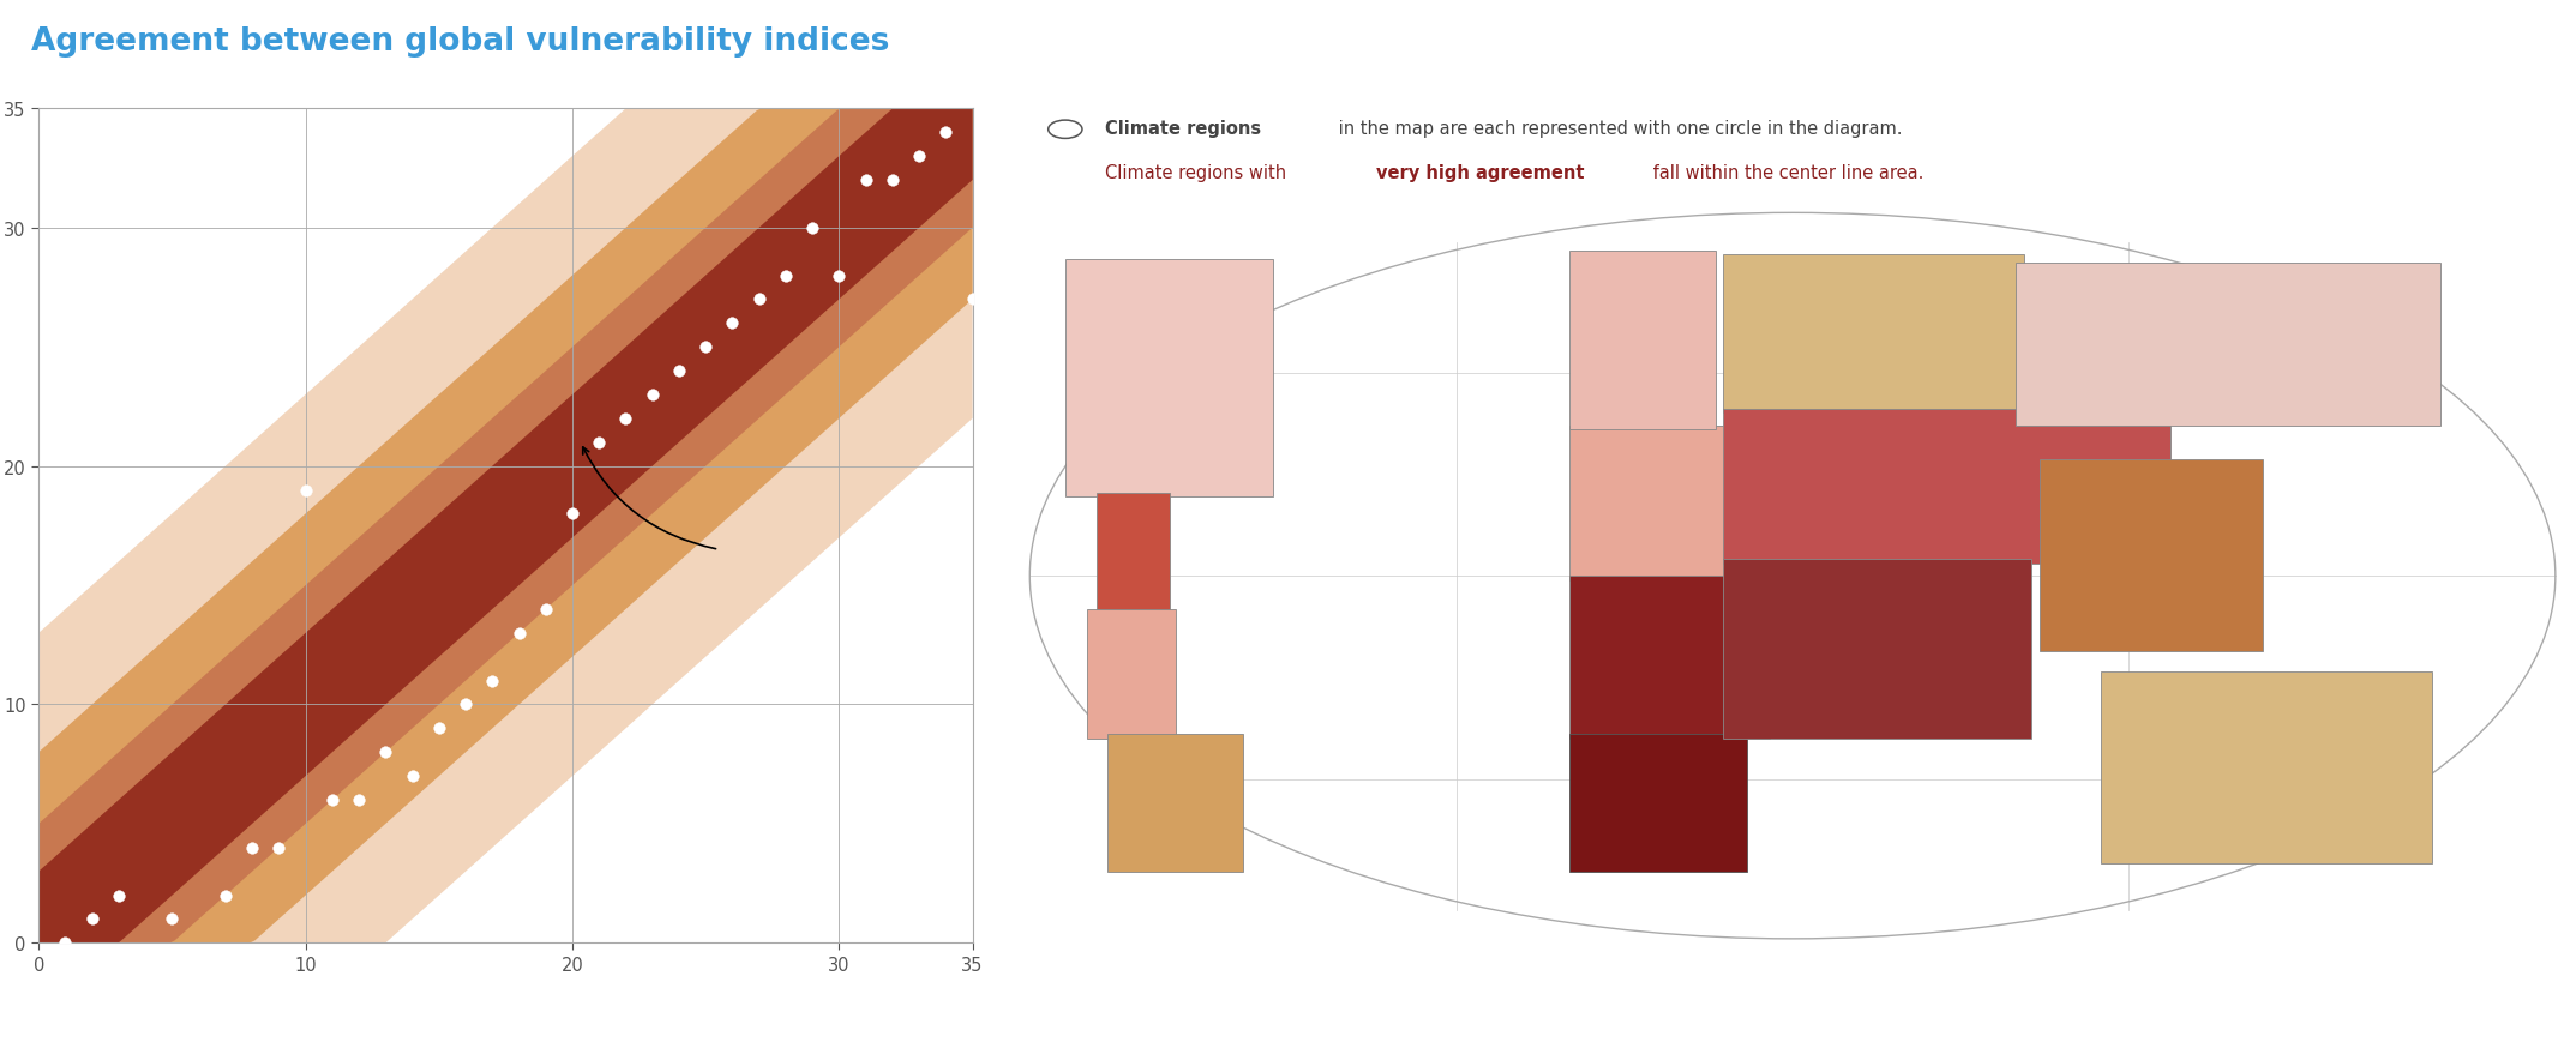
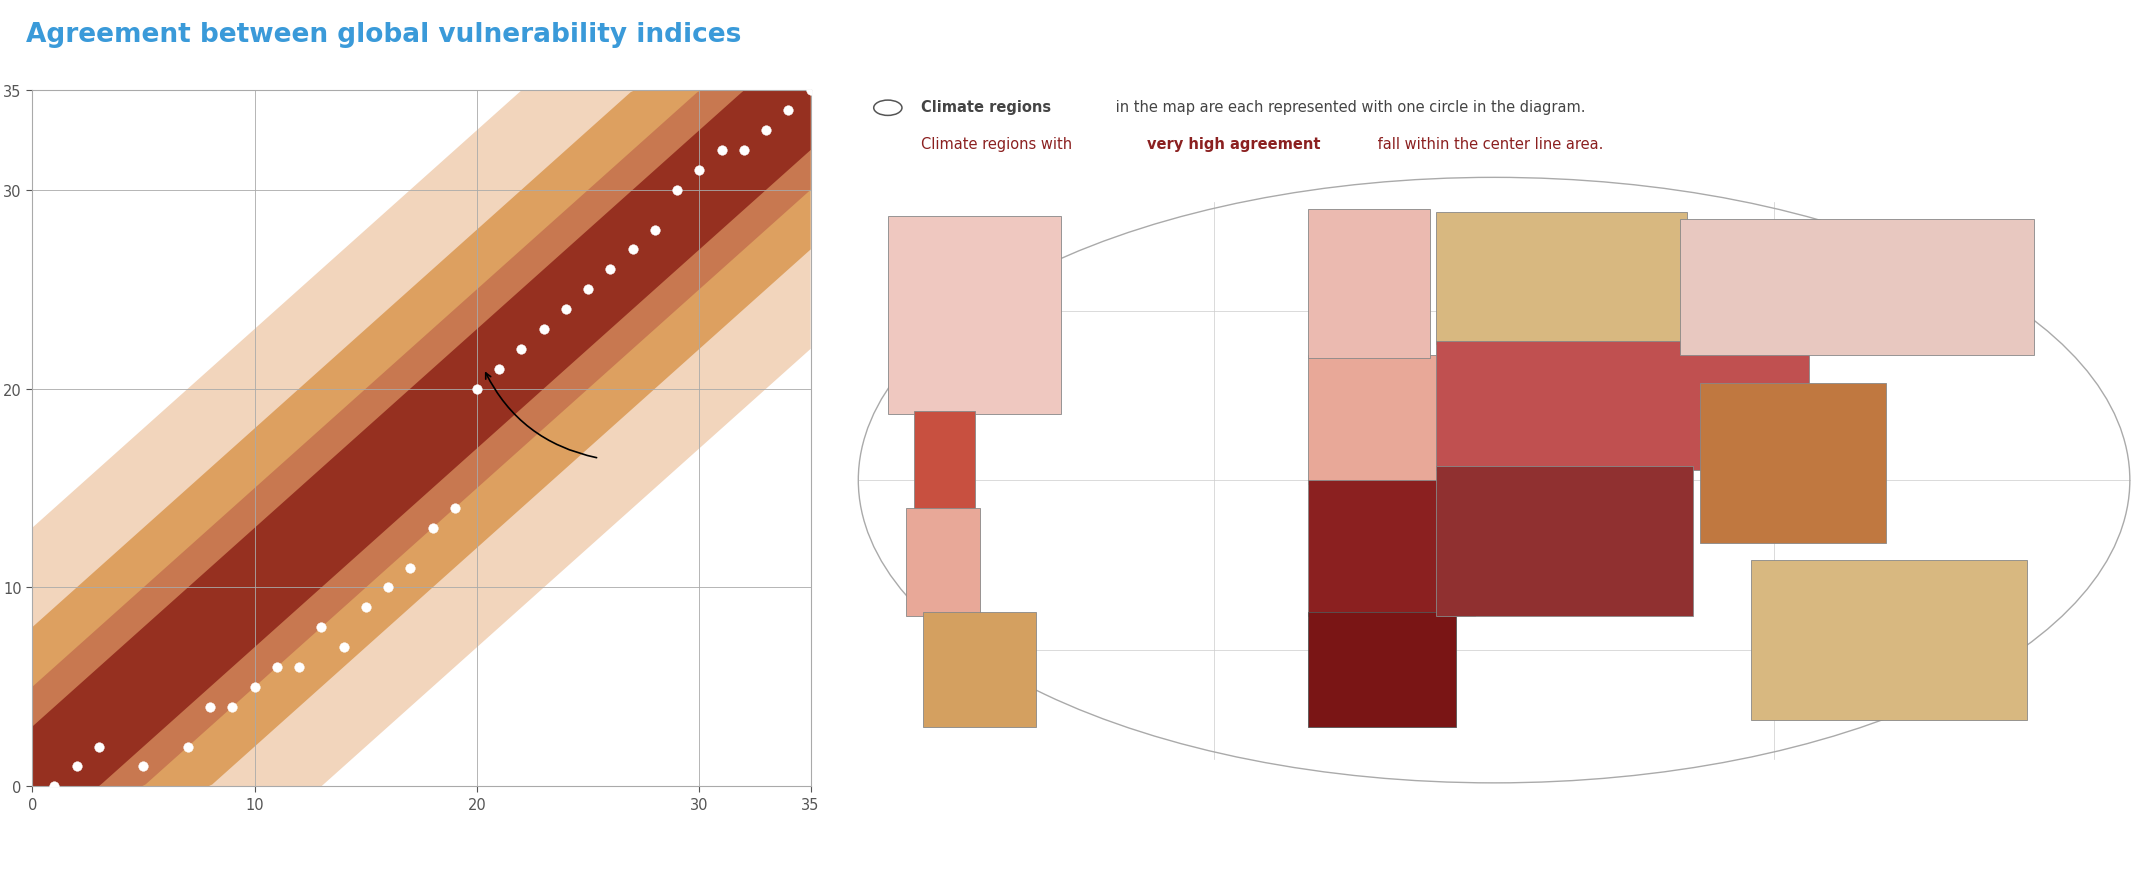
10: 19 -> 5
20: 18 -> 20
30: 28 -> 31
35: 27 -> 35
